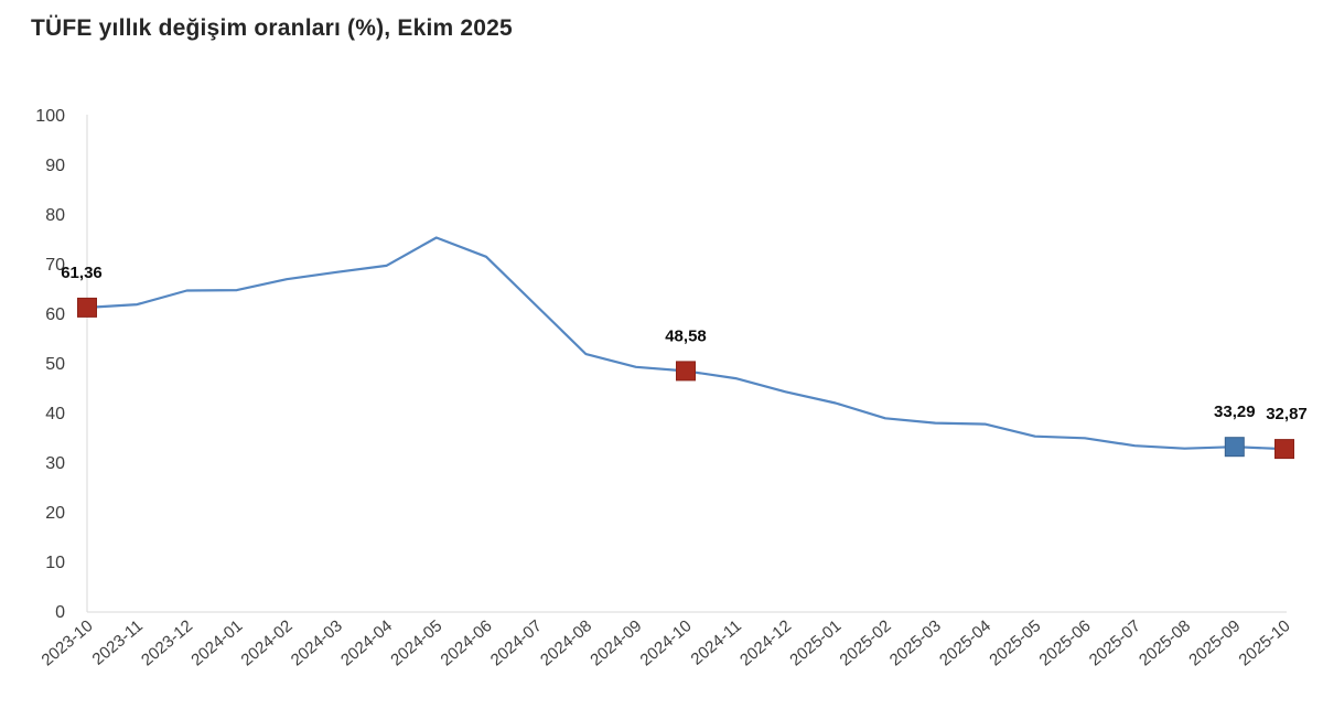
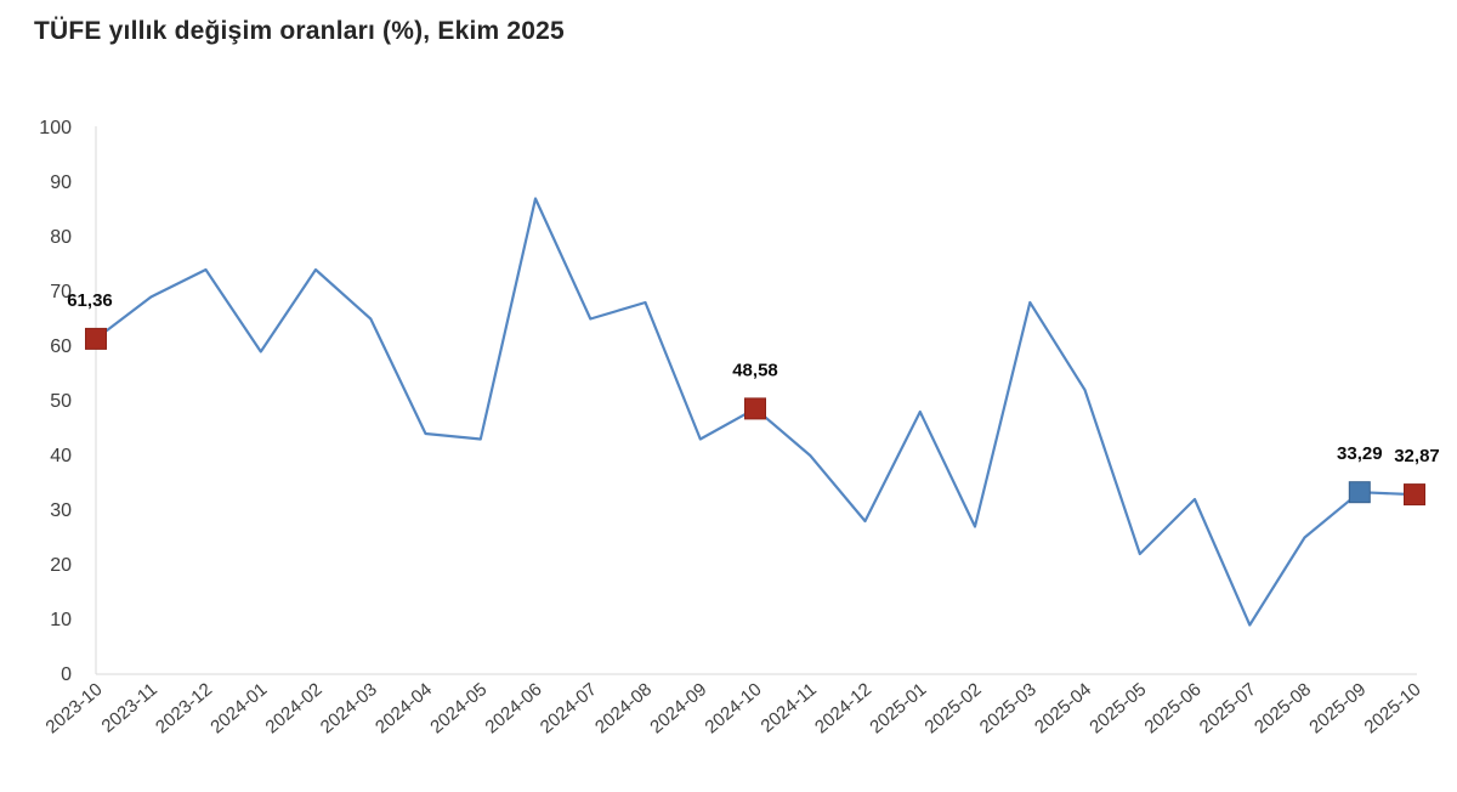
2023-11: 62 -> 69
2023-12: 65 -> 74
2024-01: 65 -> 59
2024-02: 67 -> 74
2024-03: 68 -> 65
2024-04: 70 -> 44
2024-05: 75 -> 43
2024-06: 72 -> 87
2024-07: 62 -> 65
2024-08: 52 -> 68
2024-09: 49 -> 43
2024-11: 47 -> 40
2024-12: 44 -> 28
2025-01: 42 -> 48
2025-02: 39 -> 27
2025-03: 38 -> 68
2025-04: 38 -> 52
2025-05: 35 -> 22
2025-06: 35 -> 32
2025-07: 34 -> 9
2025-08: 33 -> 25
